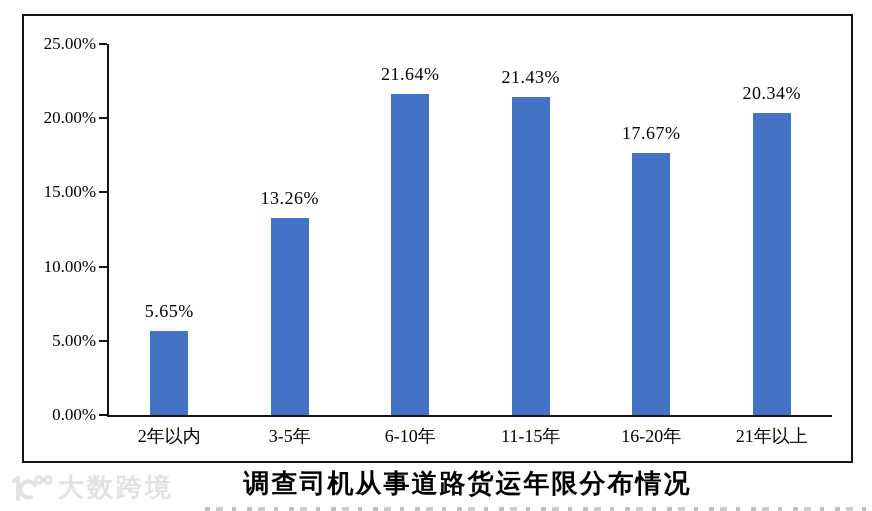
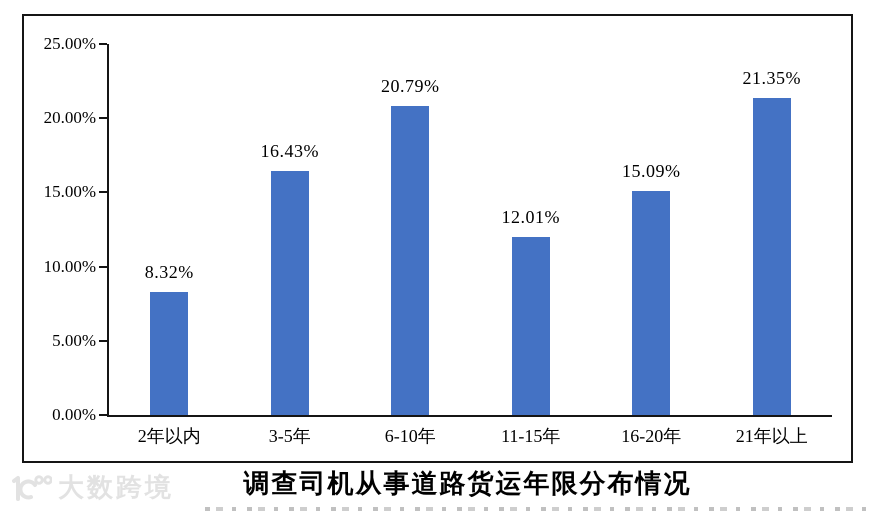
2年以内: 5.65% -> 8.32%
3-5年: 13.26% -> 16.43%
6-10年: 21.64% -> 20.79%
11-15年: 21.43% -> 12.01%
16-20年: 17.67% -> 15.09%
21年以上: 20.34% -> 21.35%
